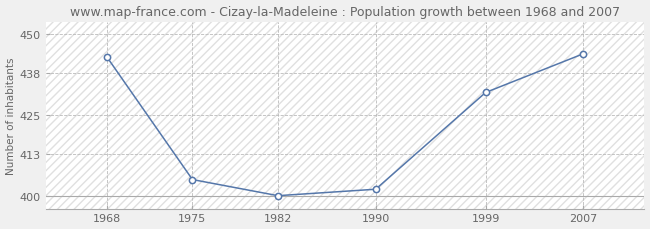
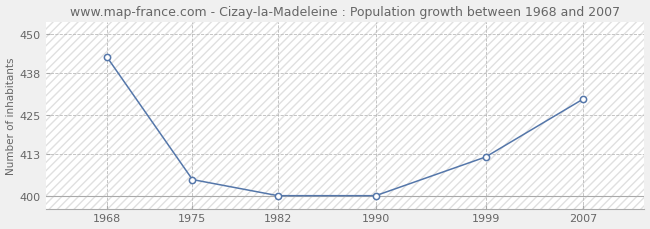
1990: 402 -> 400
1999: 432 -> 412
2007: 444 -> 430
